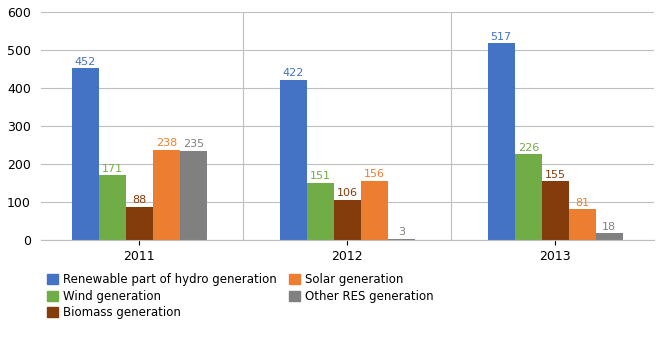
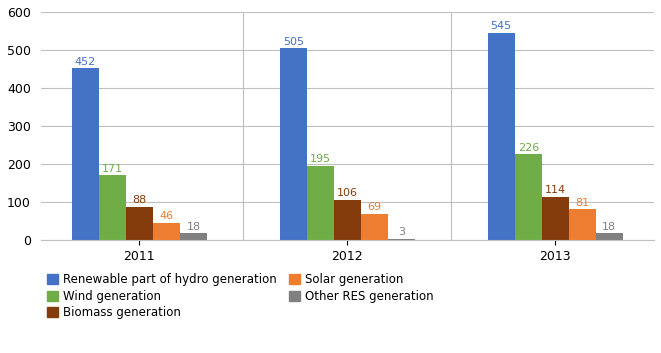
Solar generation/2011: 238 -> 46
Other RES generation/2011: 235 -> 18
Renewable part of hydro generation/2012: 422 -> 505
Wind generation/2012: 151 -> 195
Solar generation/2012: 156 -> 69
Renewable part of hydro generation/2013: 517 -> 545
Biomass generation/2013: 155 -> 114
